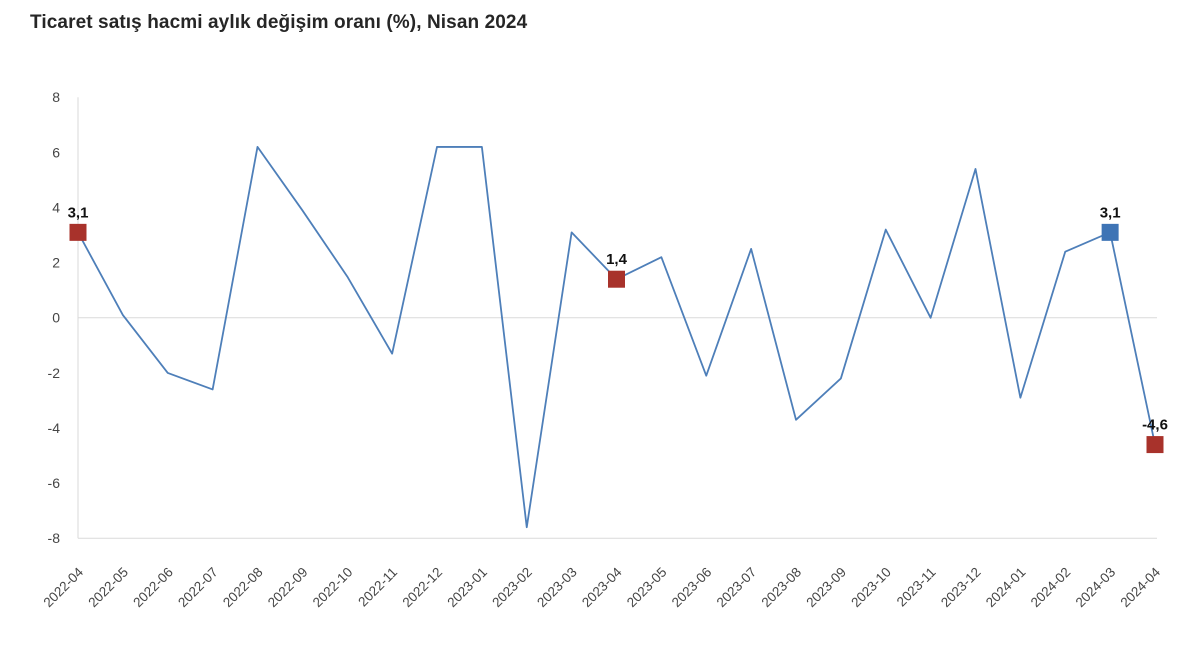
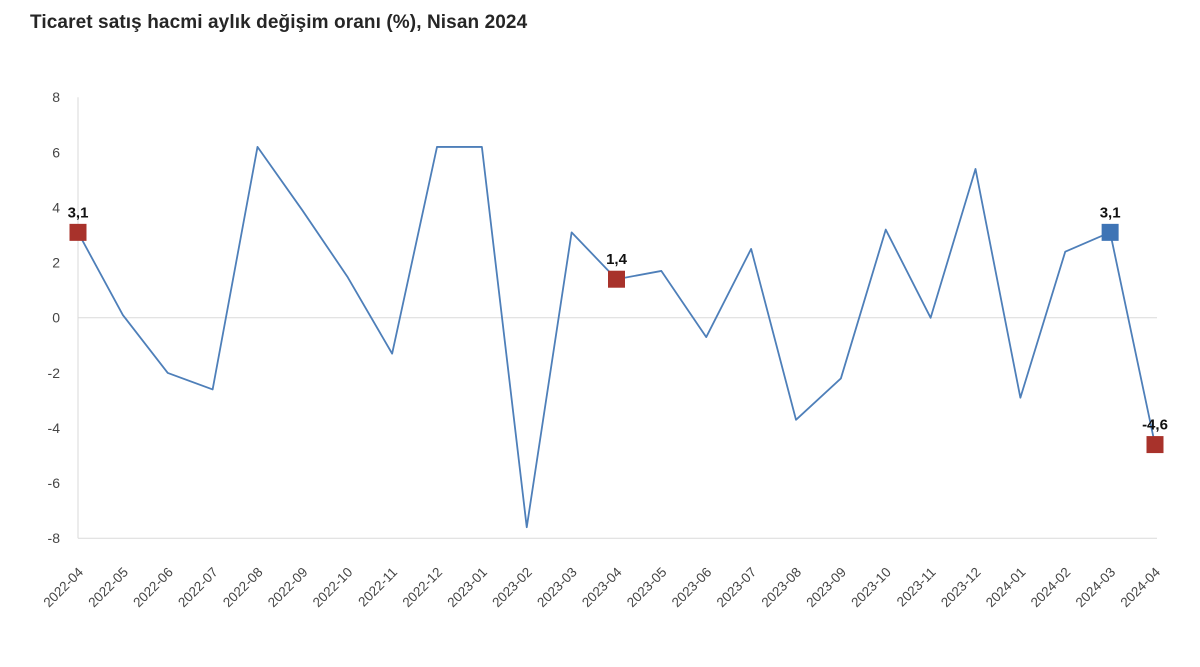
2023-05: 2.2 -> 1.7
2023-06: -2.1 -> -0.7
